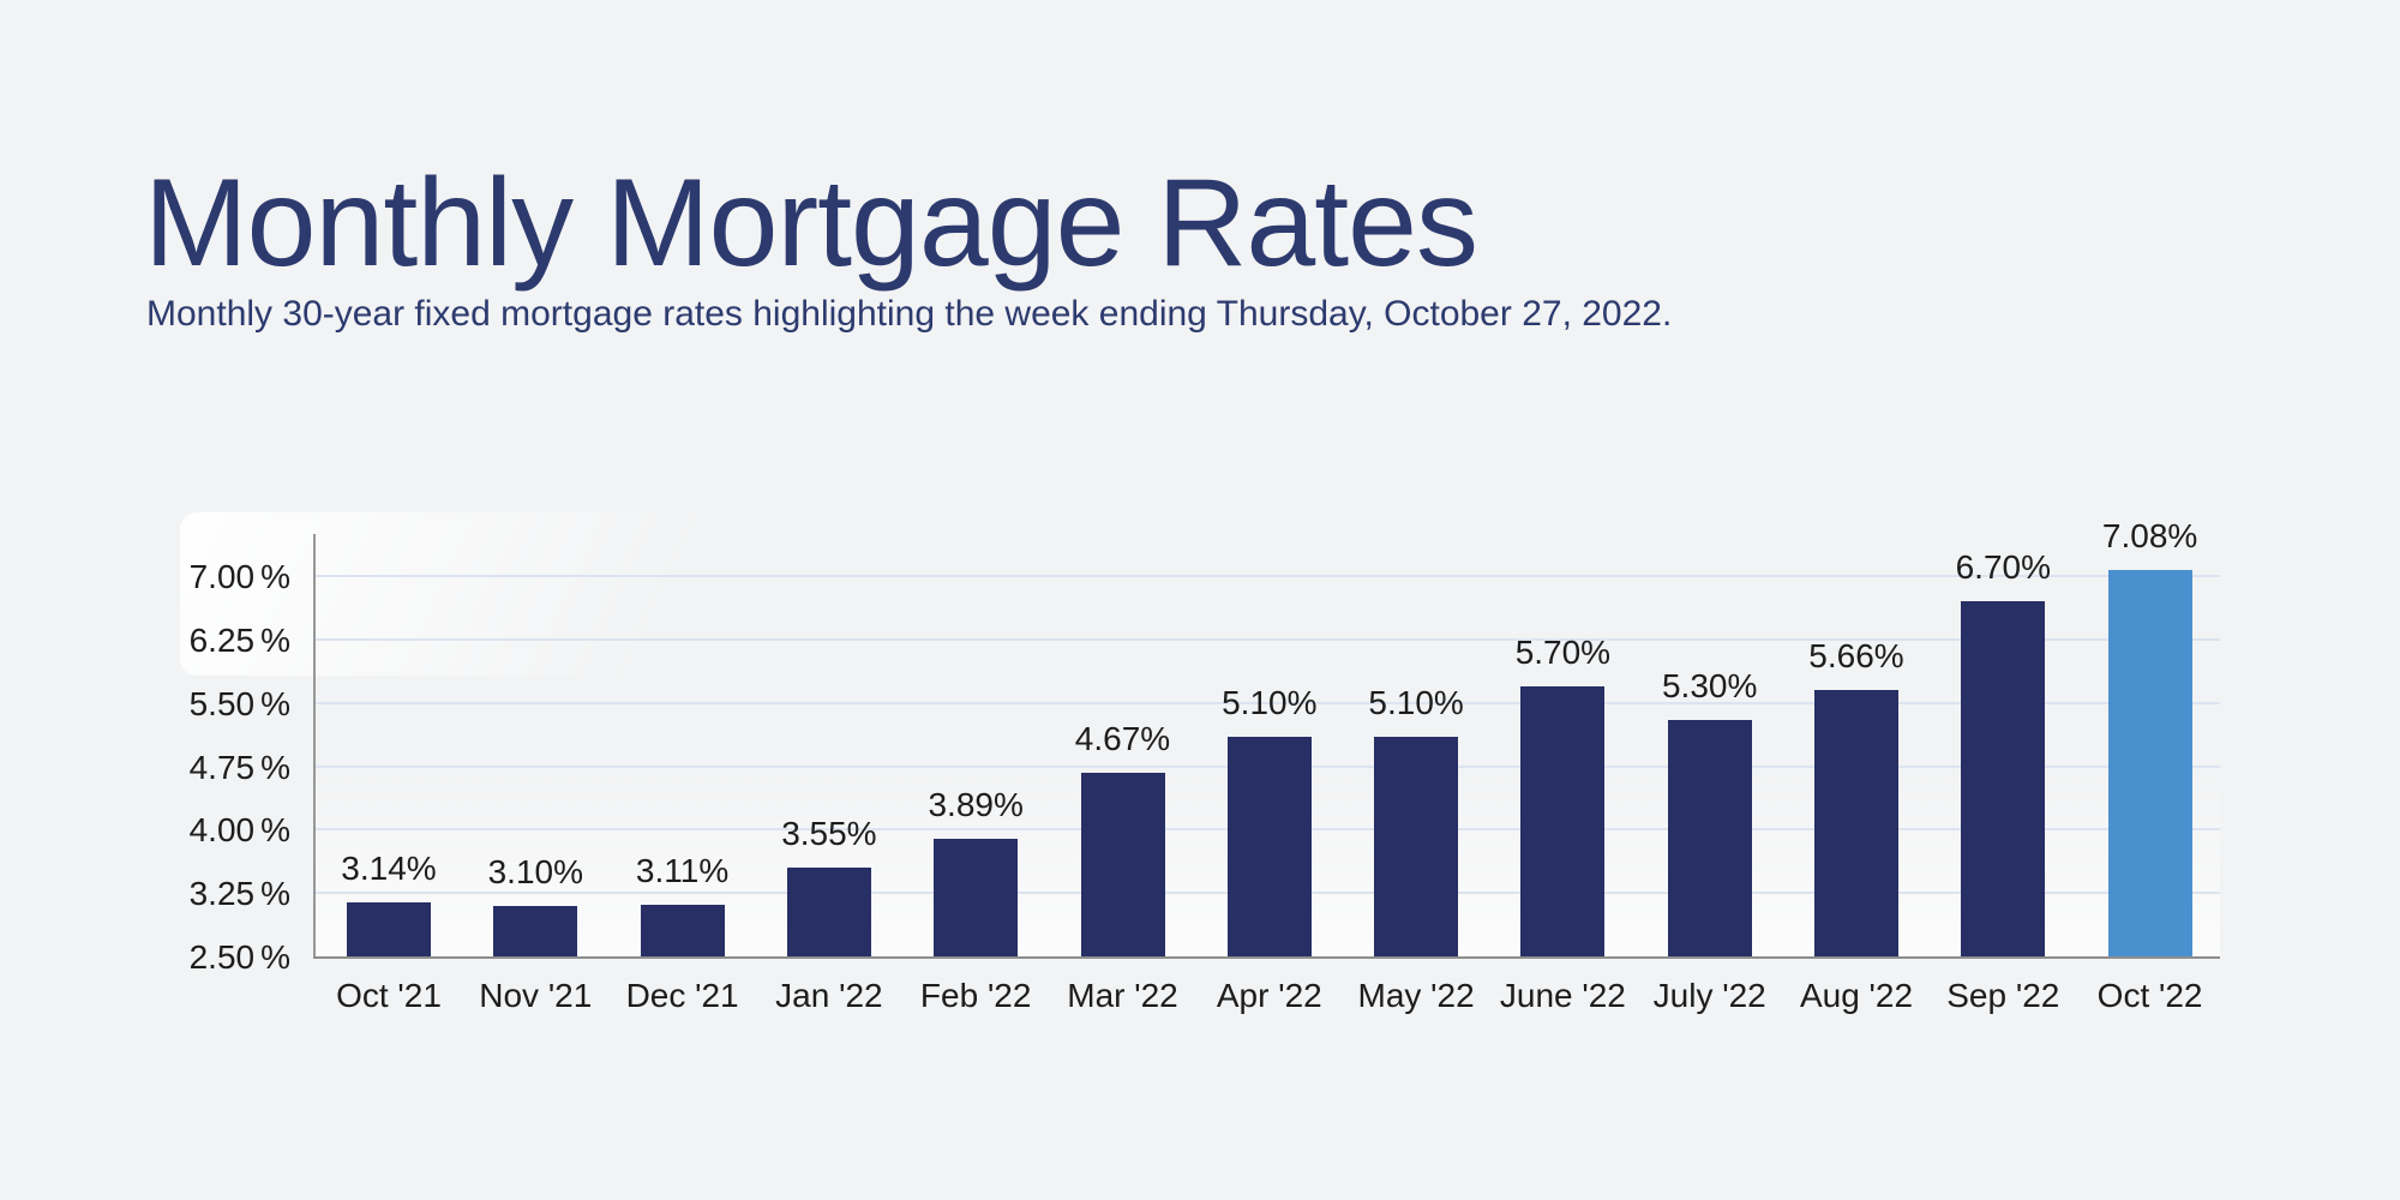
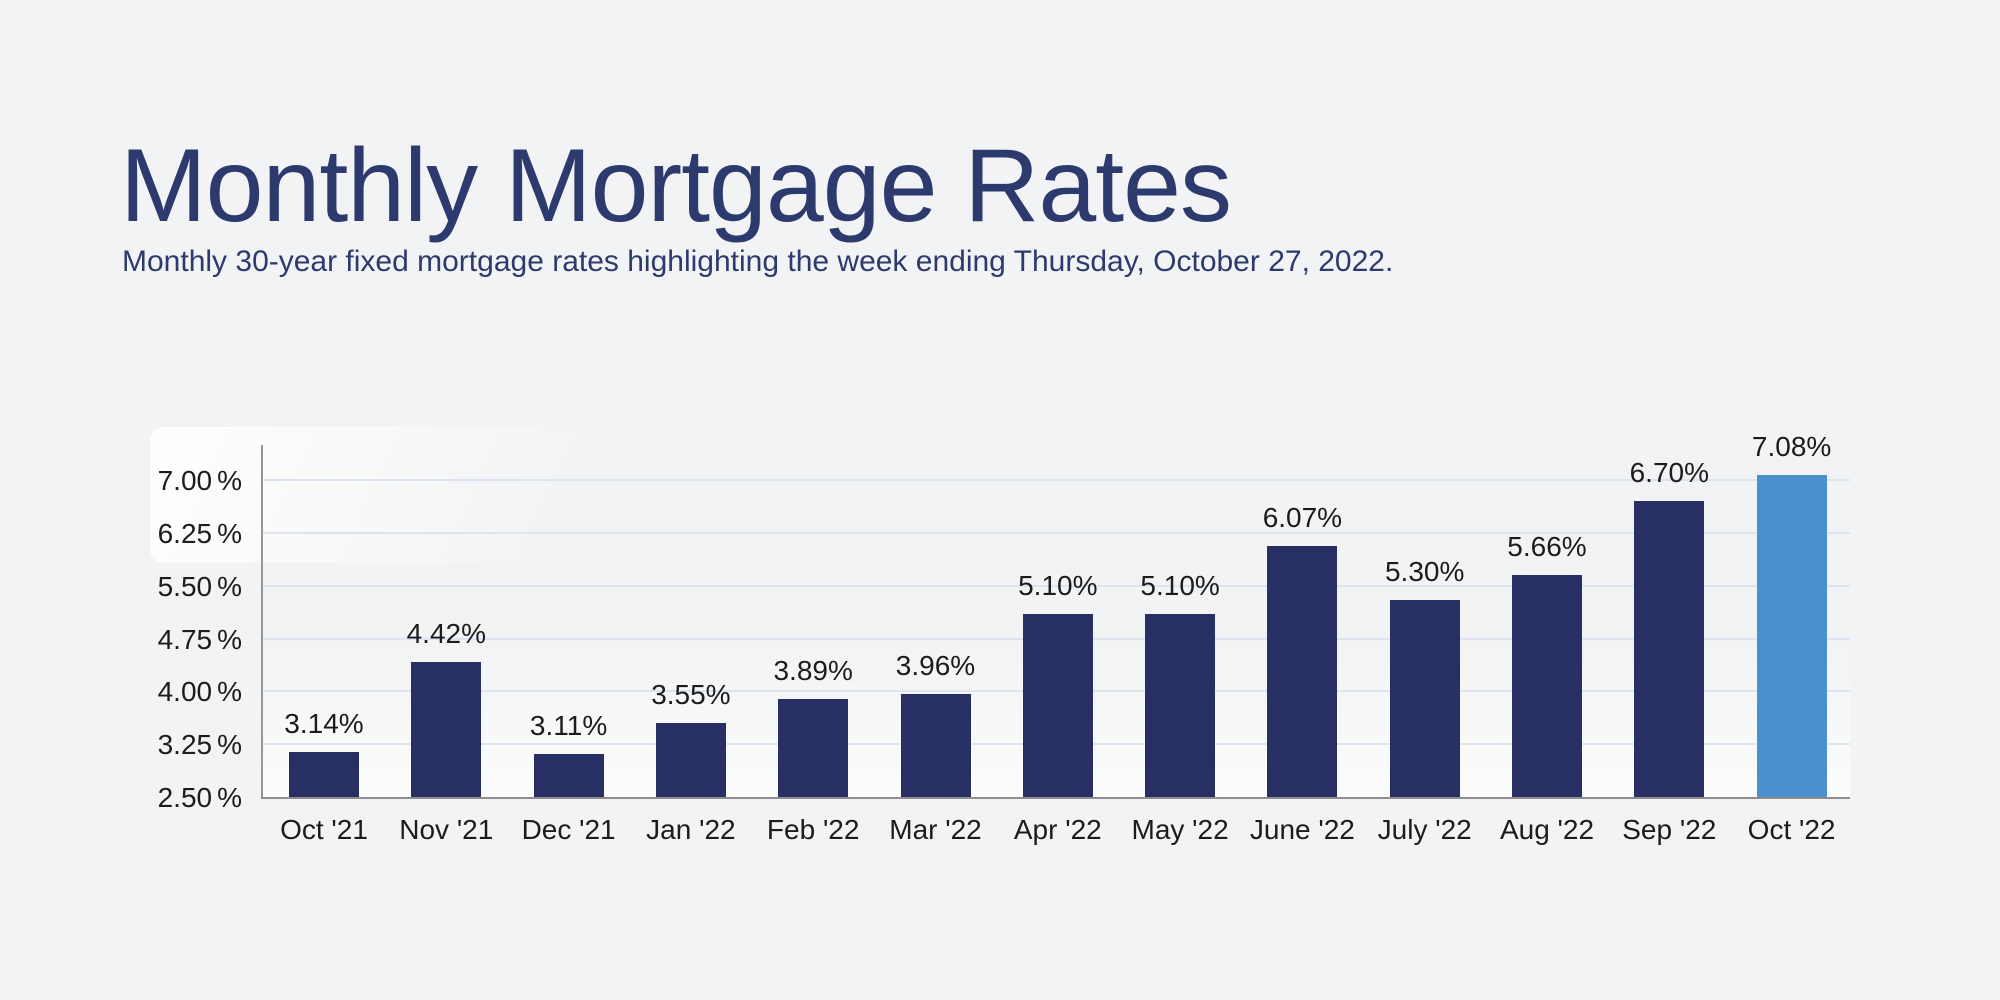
Nov '21: 3.10% -> 4.42%
Mar '22: 4.67% -> 3.96%
June '22: 5.70% -> 6.07%
